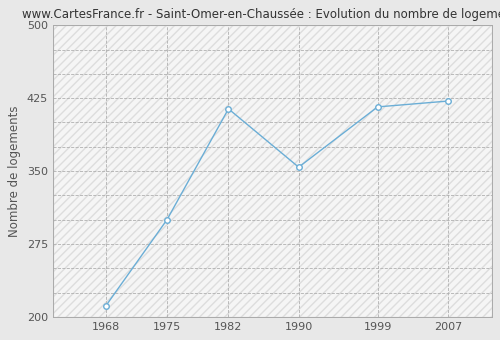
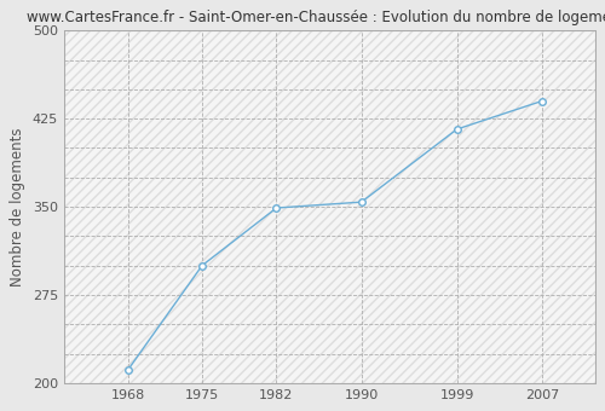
1982: 414 -> 349
2007: 422 -> 440
